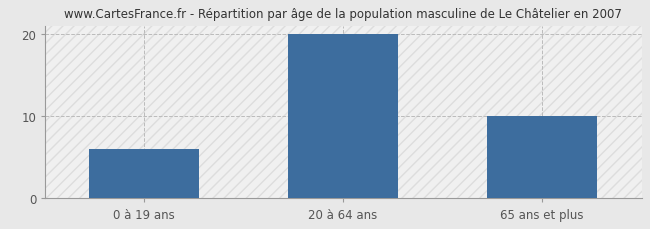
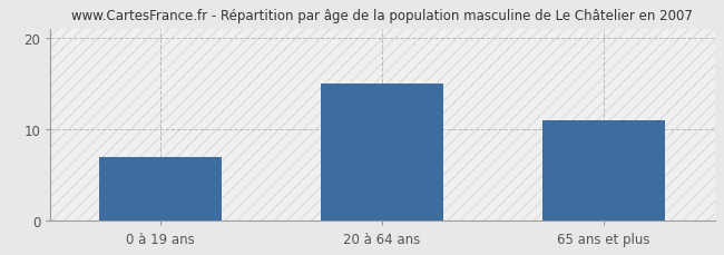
0 à 19 ans: 6 -> 7
20 à 64 ans: 20 -> 15
65 ans et plus: 10 -> 11
